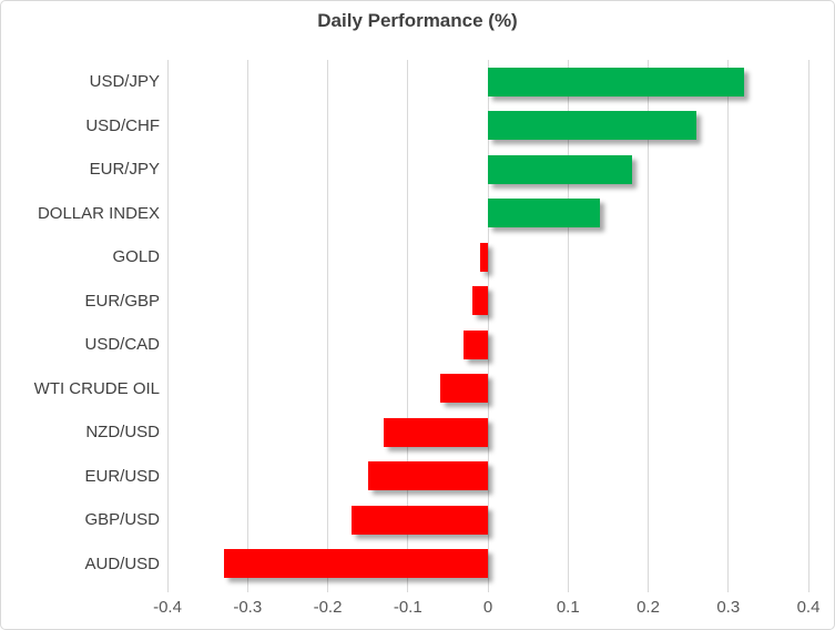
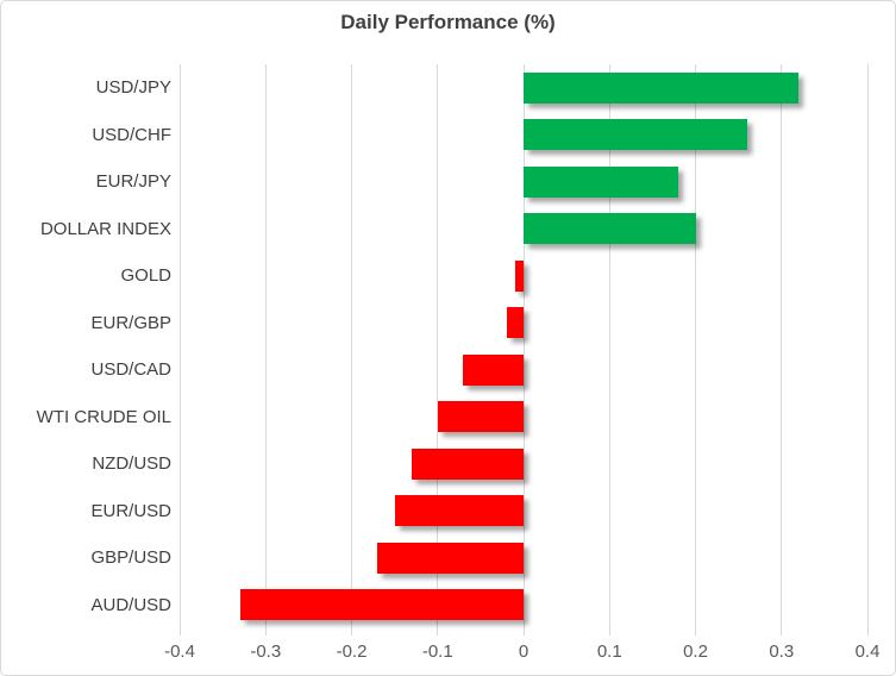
DOLLAR INDEX: 0.14 -> 0.20
USD/CAD: -0.03 -> -0.07
WTI CRUDE OIL: -0.06 -> -0.10
